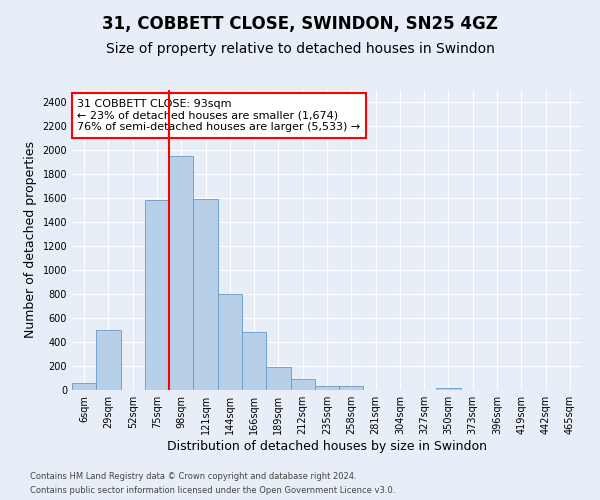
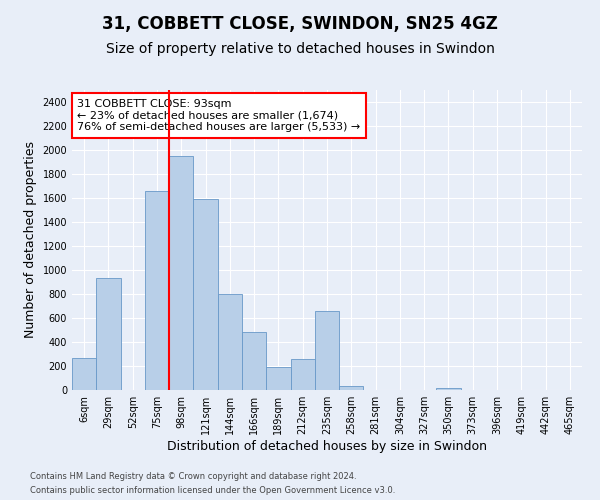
6sqm: 60 -> 270
29sqm: 500 -> 930
75sqm: 1580 -> 1660
212sqm: 90 -> 260
235sqm: 40 -> 660
